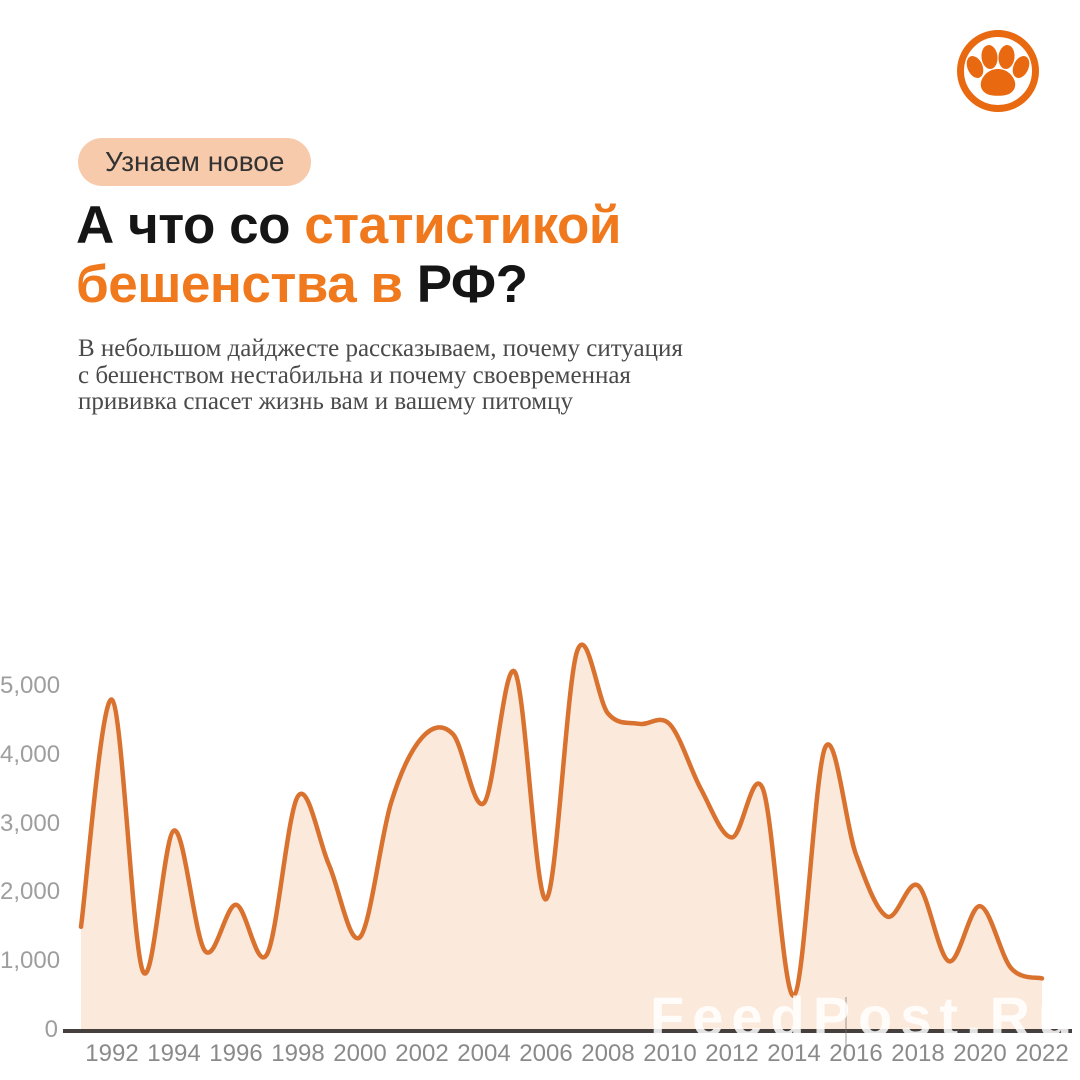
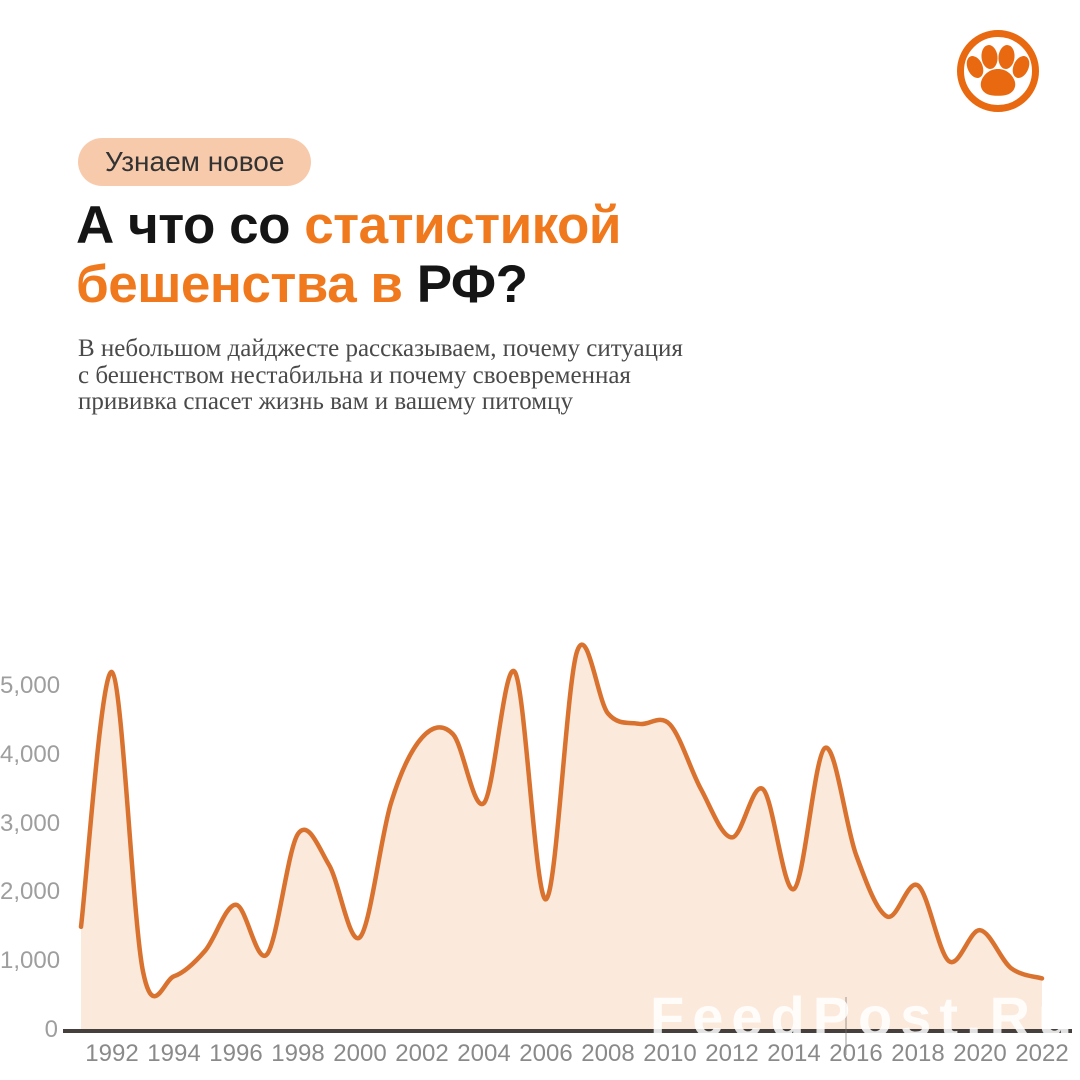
1992: 4800 -> 5200
1994: 2900 -> 800
1998: 3400 -> 2800
2014: 500 -> 2000
2020: 1800 -> 1400
